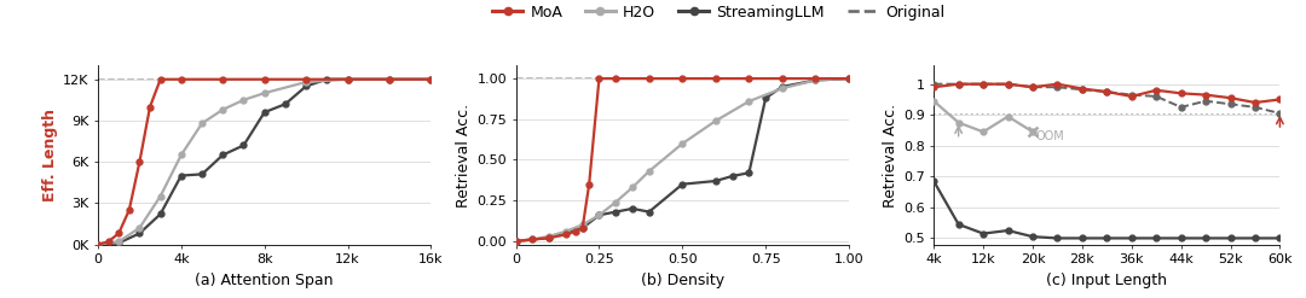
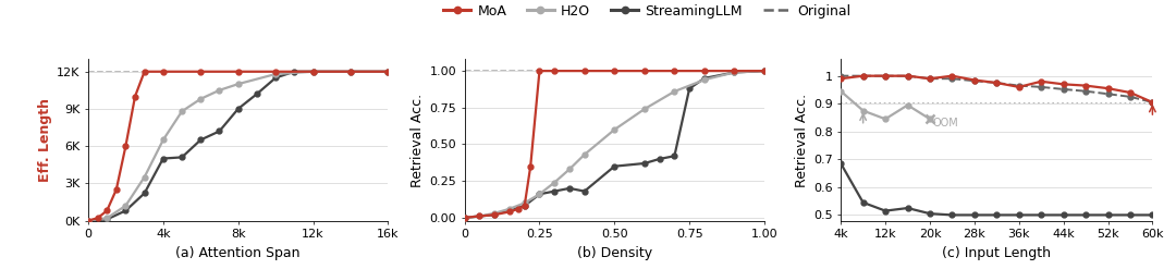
StreamingLLM/8k: 9.6K -> 9.0K
Original/44k: 0.925 -> 0.952
MoA/60k: 0.950 -> 0.905
